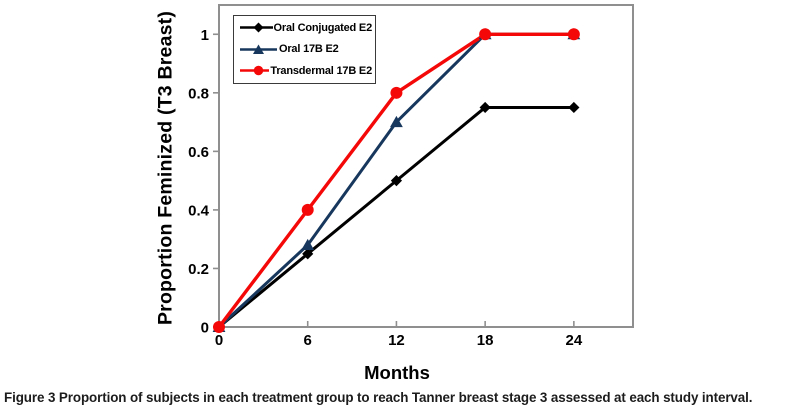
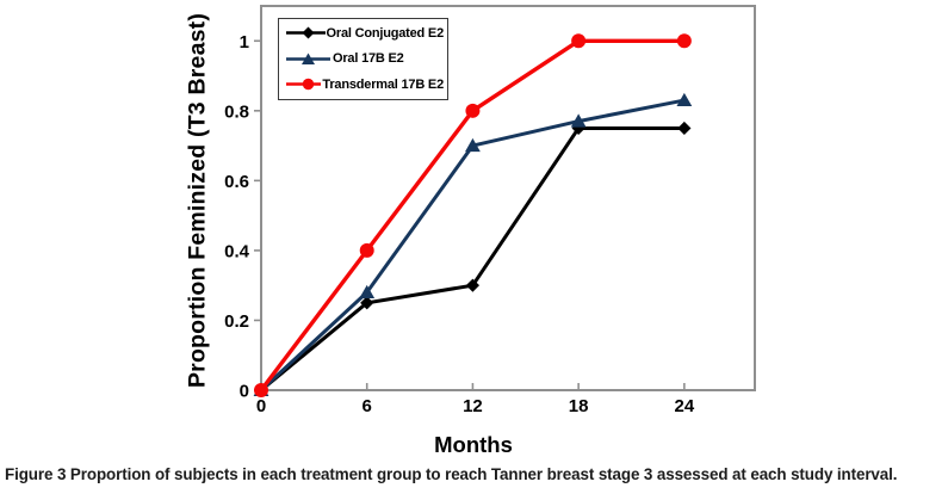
Oral Conjugated E2/12: 0.50 -> 0.30
Oral 17B E2/18: 1.00 -> 0.77
Oral 17B E2/24: 1.00 -> 0.83
